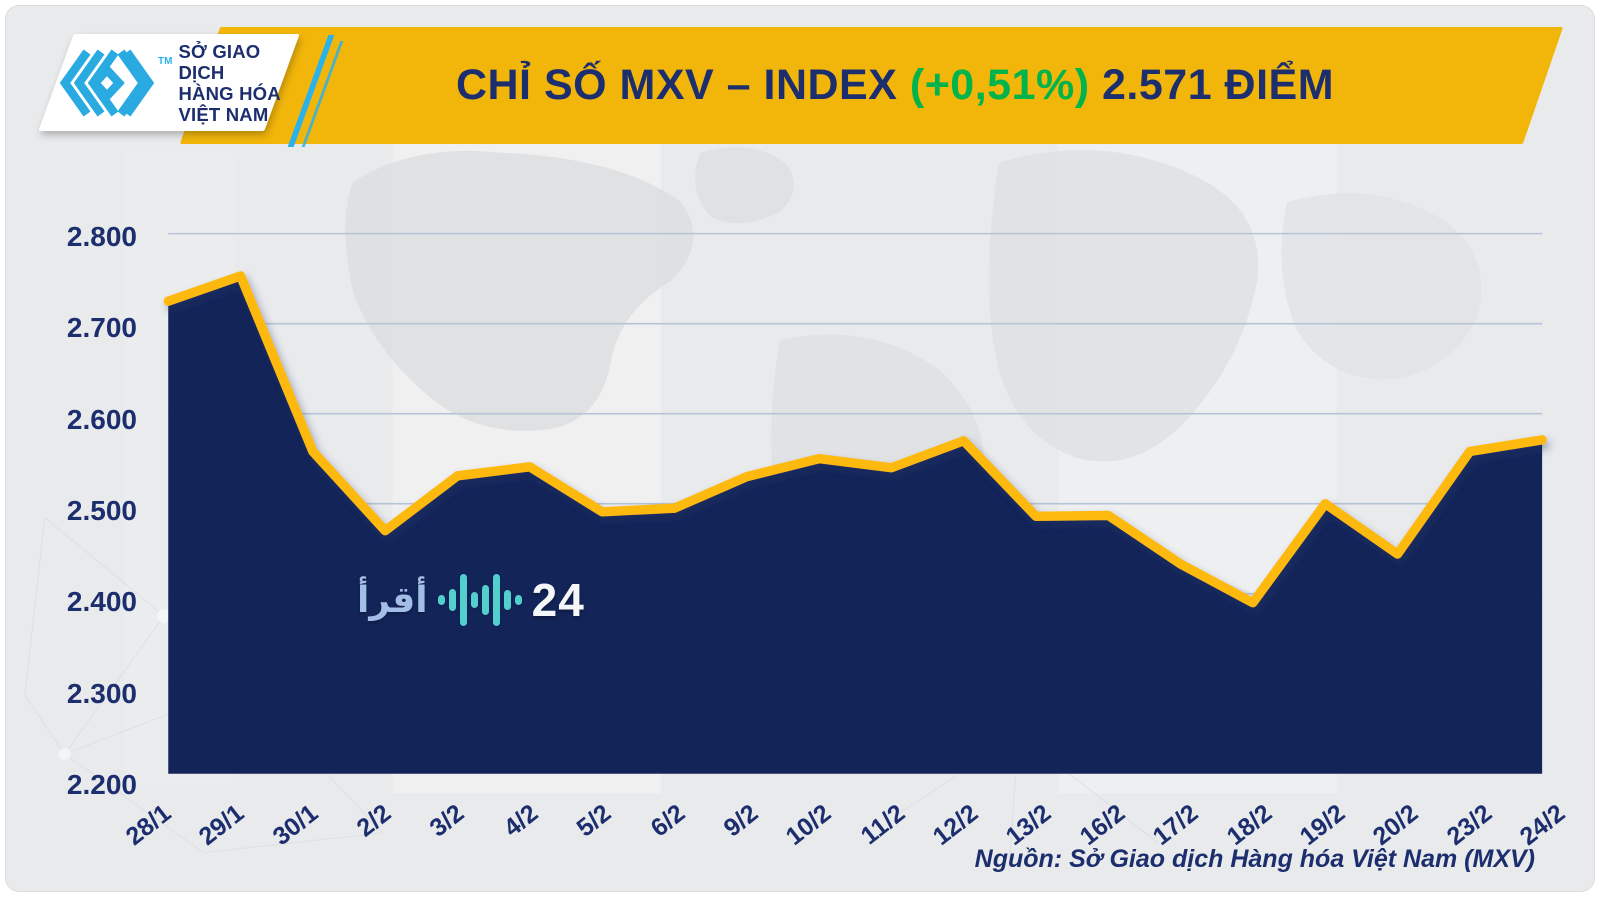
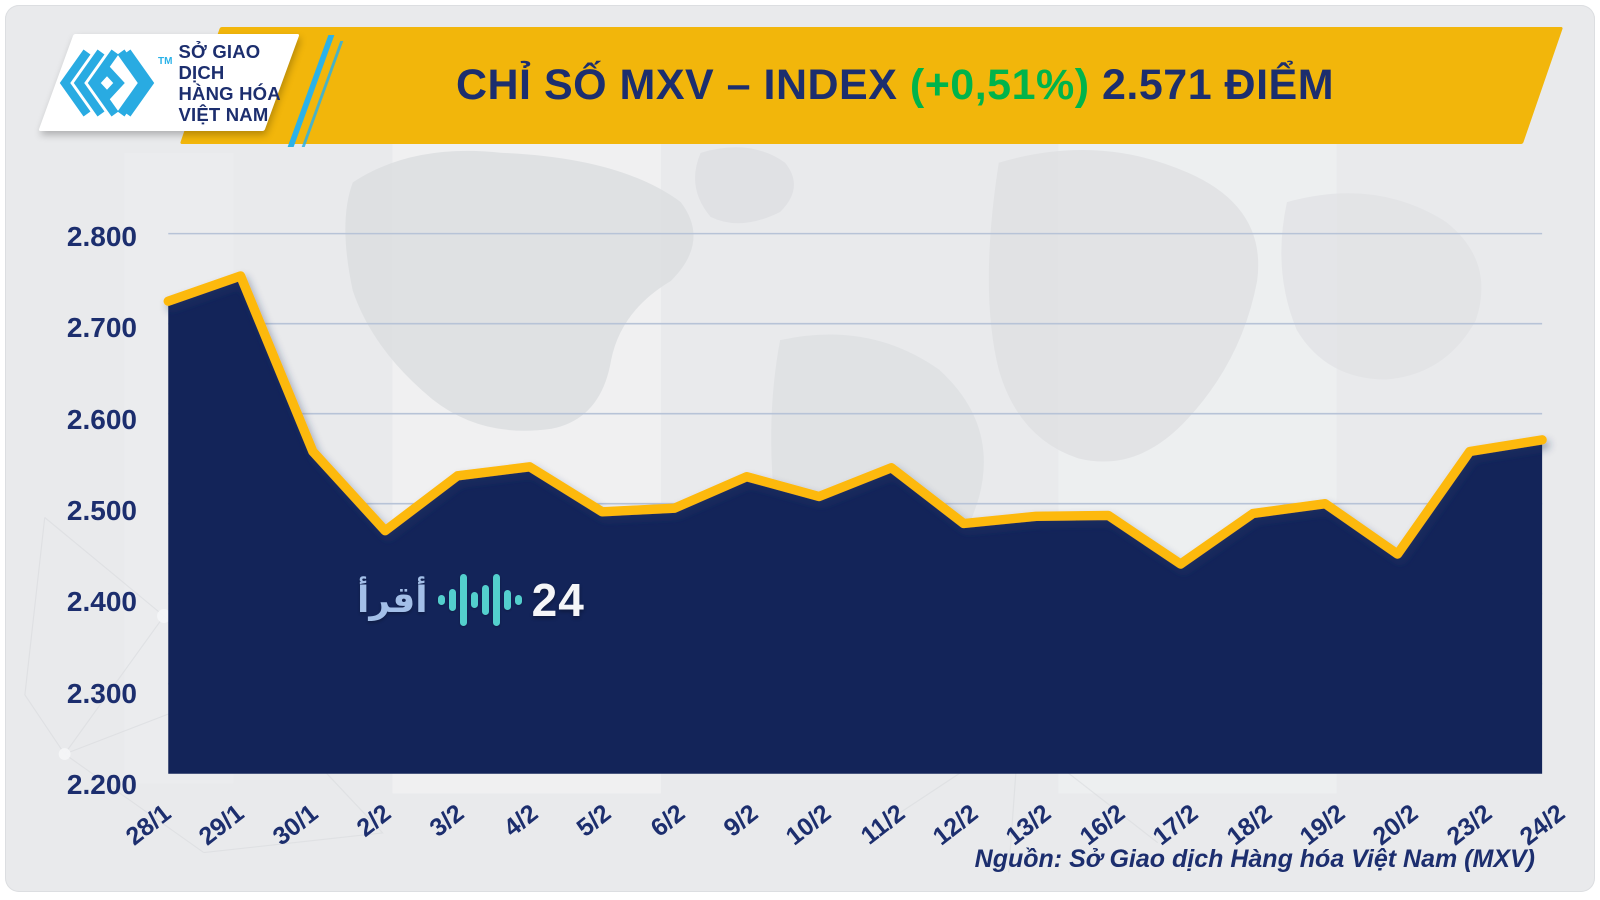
10/2: 2550 -> 2510
12/2: 2570 -> 2480
18/2: 2390 -> 2490
